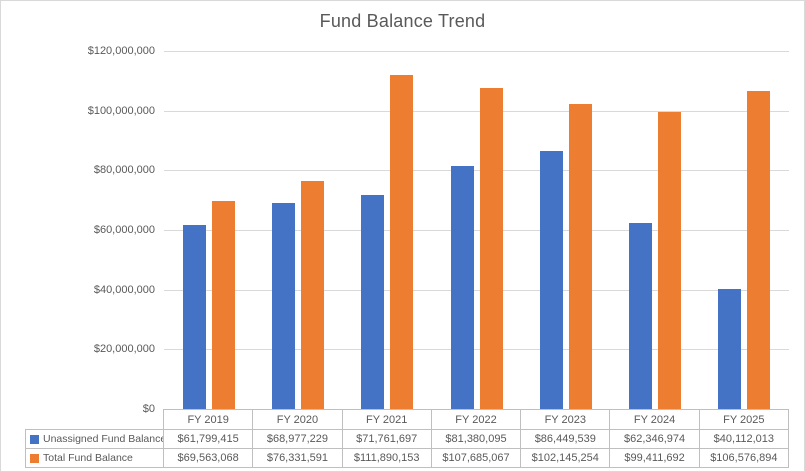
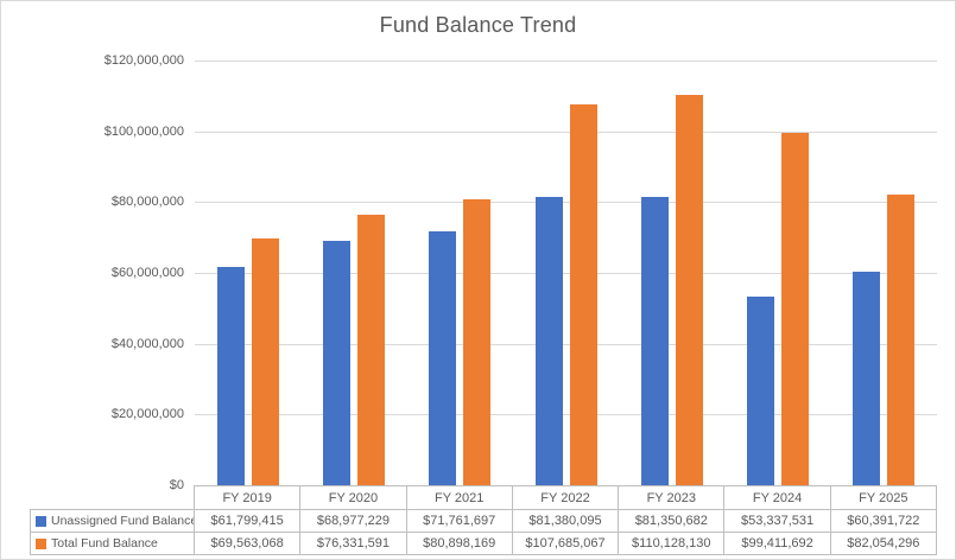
Total Fund Balance/FY 2021: $111,890,153 -> $80,898,169
Unassigned Fund Balance/FY 2023: $86,449,539 -> $81,350,682
Total Fund Balance/FY 2023: $102,145,254 -> $110,128,130
Unassigned Fund Balance/FY 2024: $62,346,974 -> $53,337,531
Unassigned Fund Balance/FY 2025: $40,112,013 -> $60,391,722
Total Fund Balance/FY 2025: $106,576,894 -> $82,054,296
